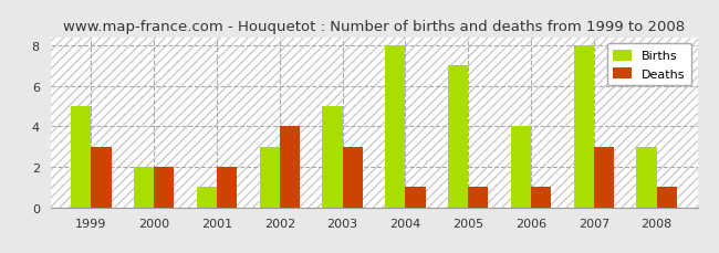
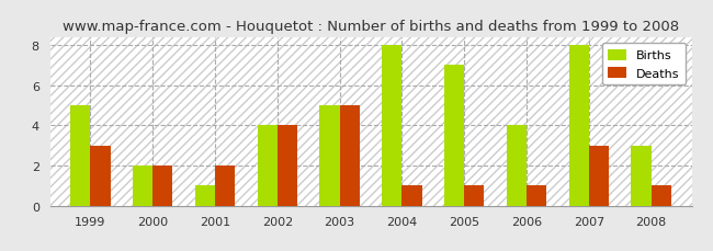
Births/2002: 3 -> 4
Deaths/2003: 3 -> 5
